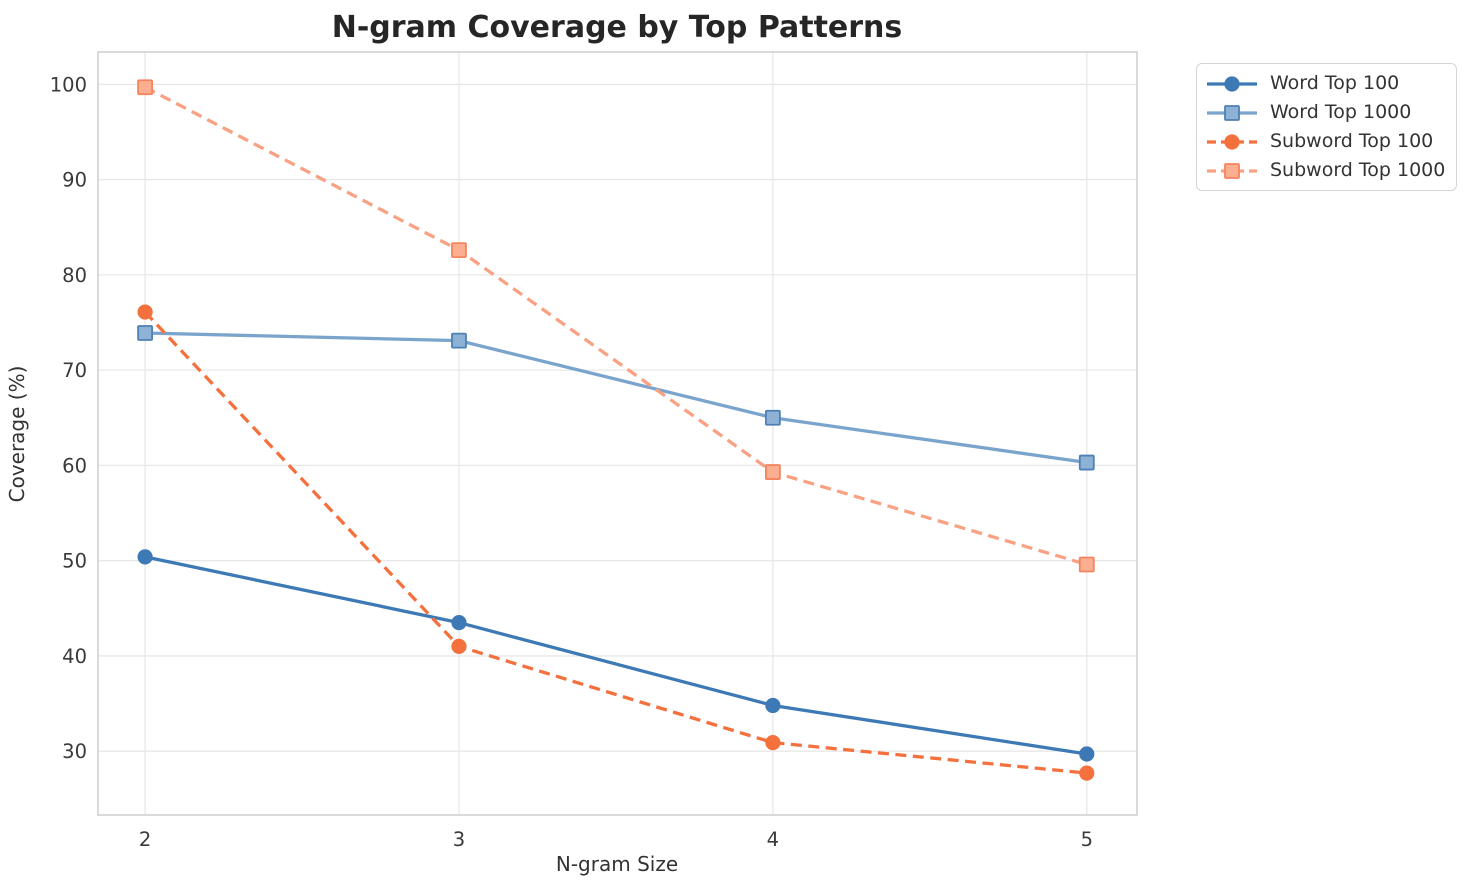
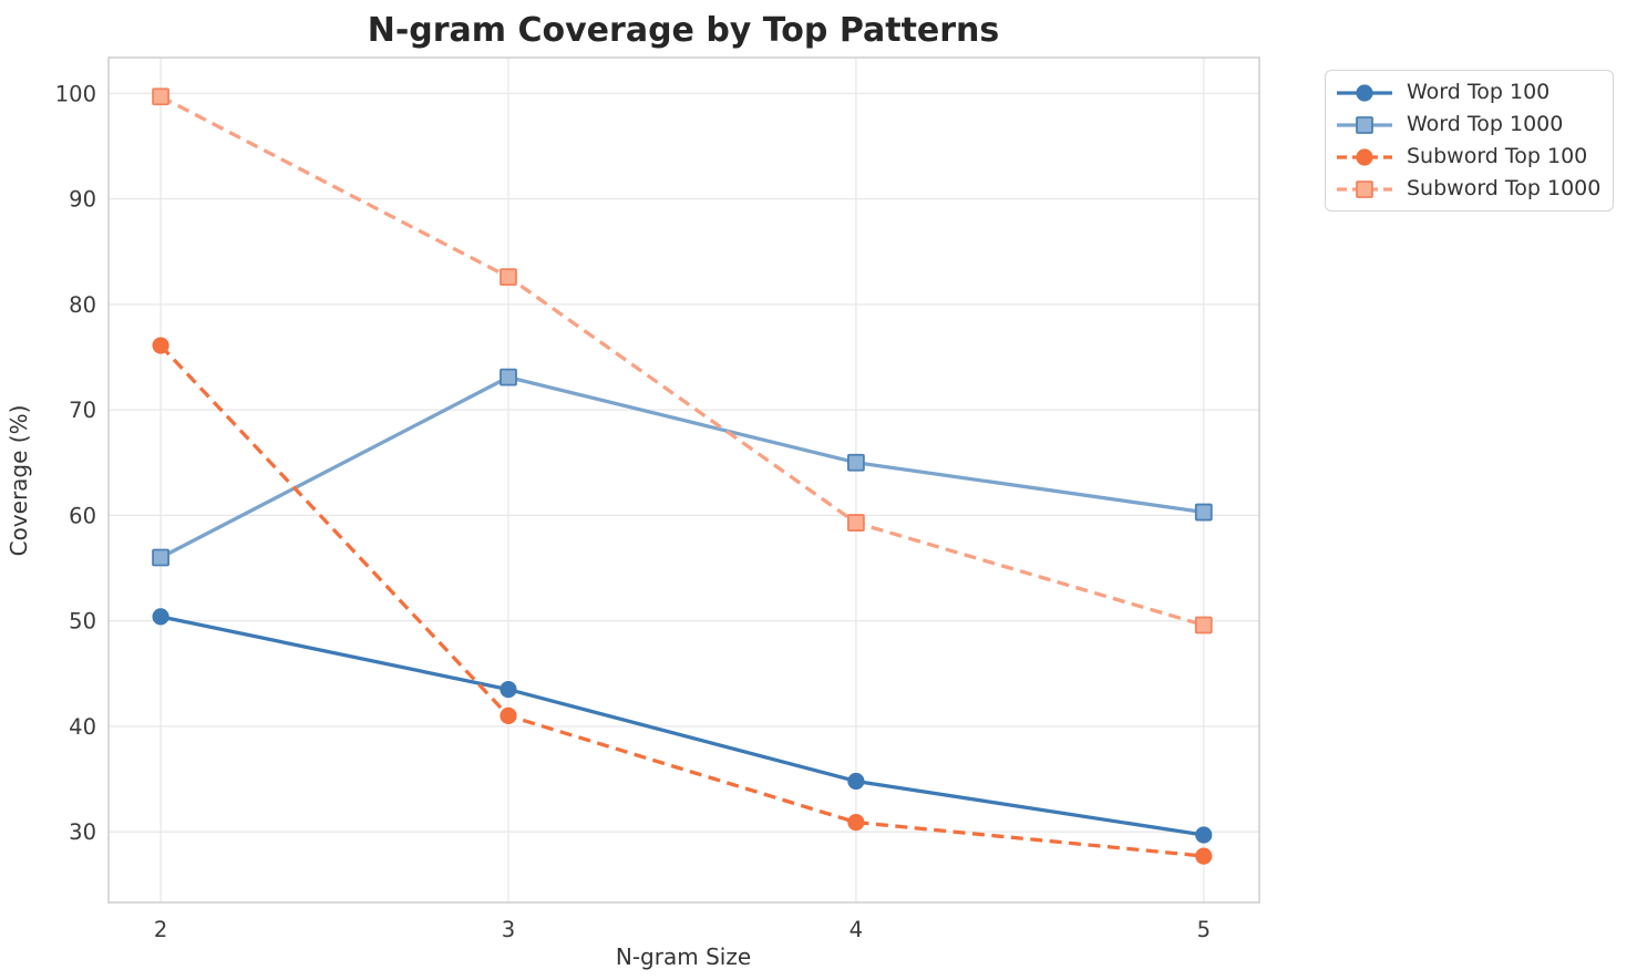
Word Top 1000/2: 74 -> 56
